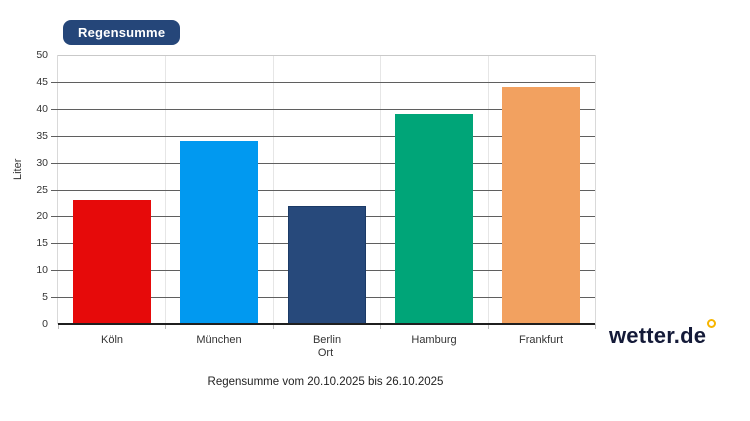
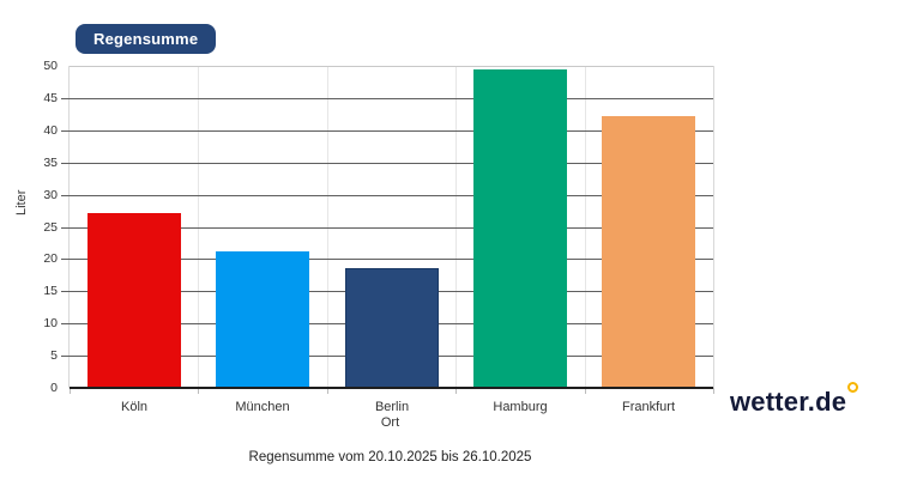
Köln: 23 -> 27
München: 34 -> 21
Berlin: 22 -> 19
Hamburg: 39 -> 49
Frankfurt: 44 -> 42
